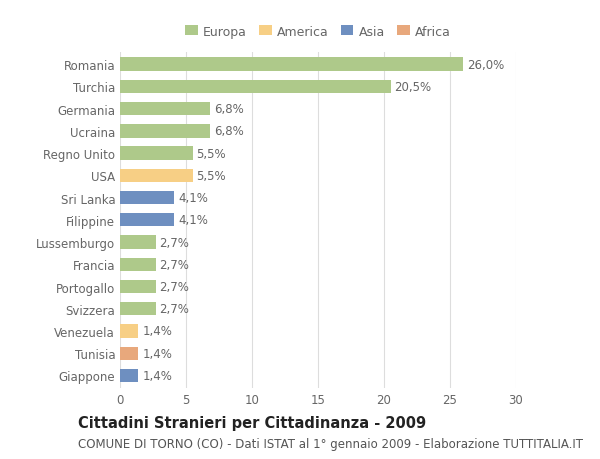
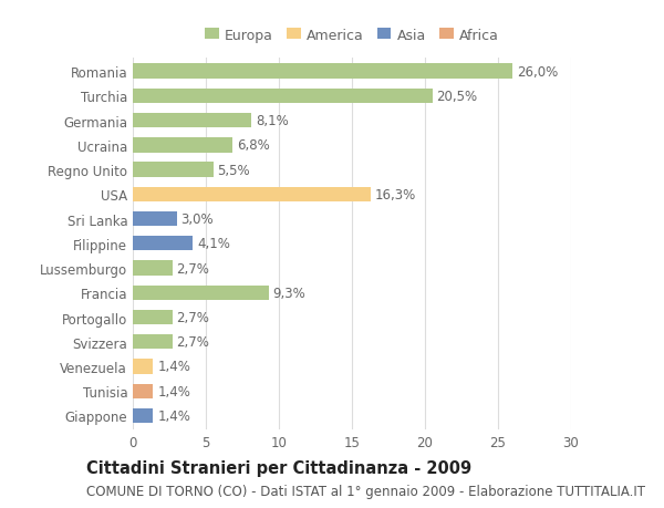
Germania: 6,8% -> 8,1%
USA: 5,5% -> 16,3%
Sri Lanka: 4,1% -> 3,0%
Francia: 2,7% -> 9,3%
